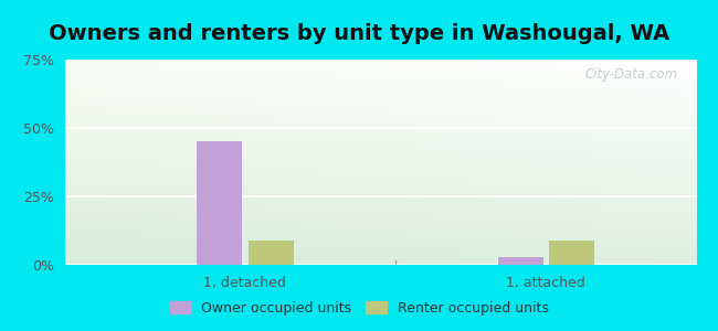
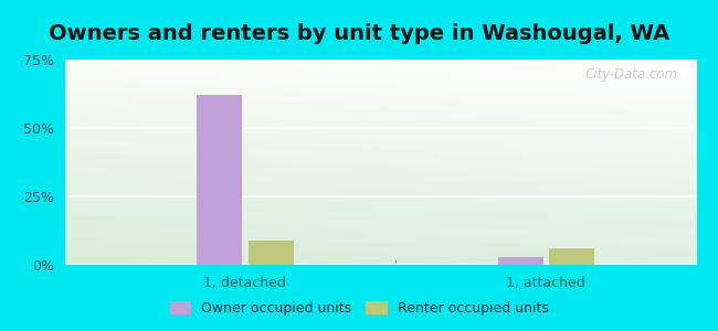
Owner occupied units/1, detached: 45% -> 62%
Renter occupied units/1, attached: 9% -> 6%
